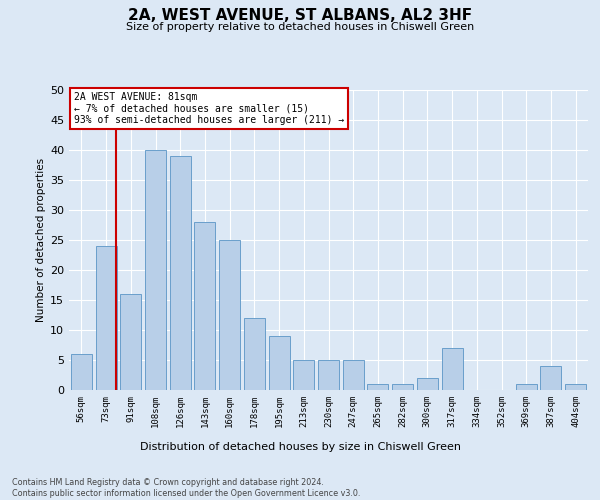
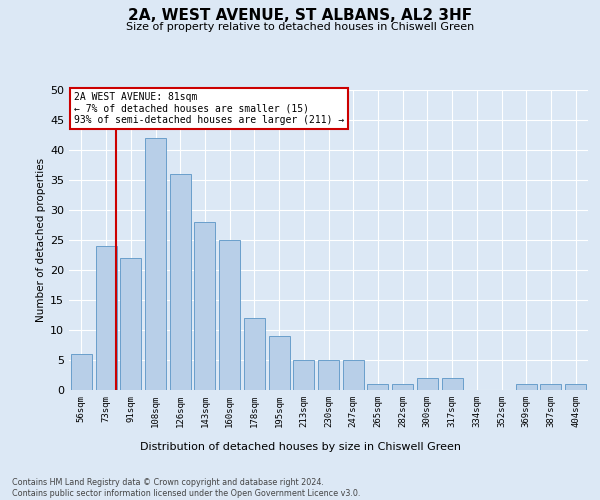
91sqm: 16 -> 22
108sqm: 40 -> 42
126sqm: 39 -> 36
317sqm: 7 -> 2
387sqm: 4 -> 1
